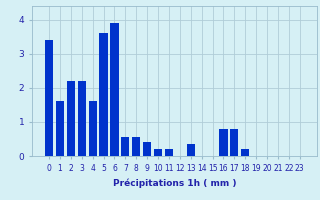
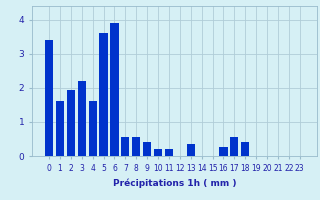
2: 2.20 -> 1.95
16: 0.80 -> 0.25
17: 0.80 -> 0.55
18: 0.20 -> 0.40
